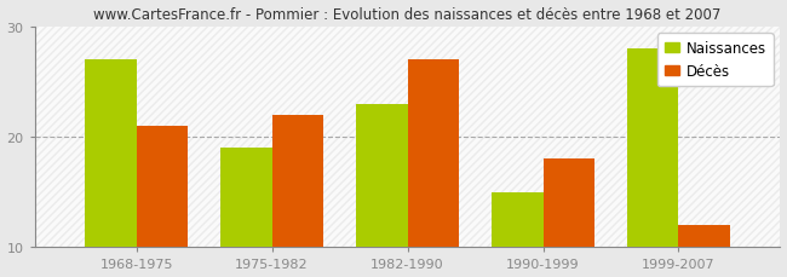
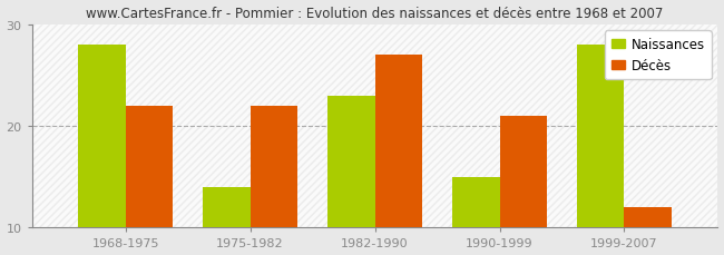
Naissances/1968-1975: 27 -> 28
Décès/1968-1975: 21 -> 22
Naissances/1975-1982: 19 -> 14
Décès/1990-1999: 18 -> 21
